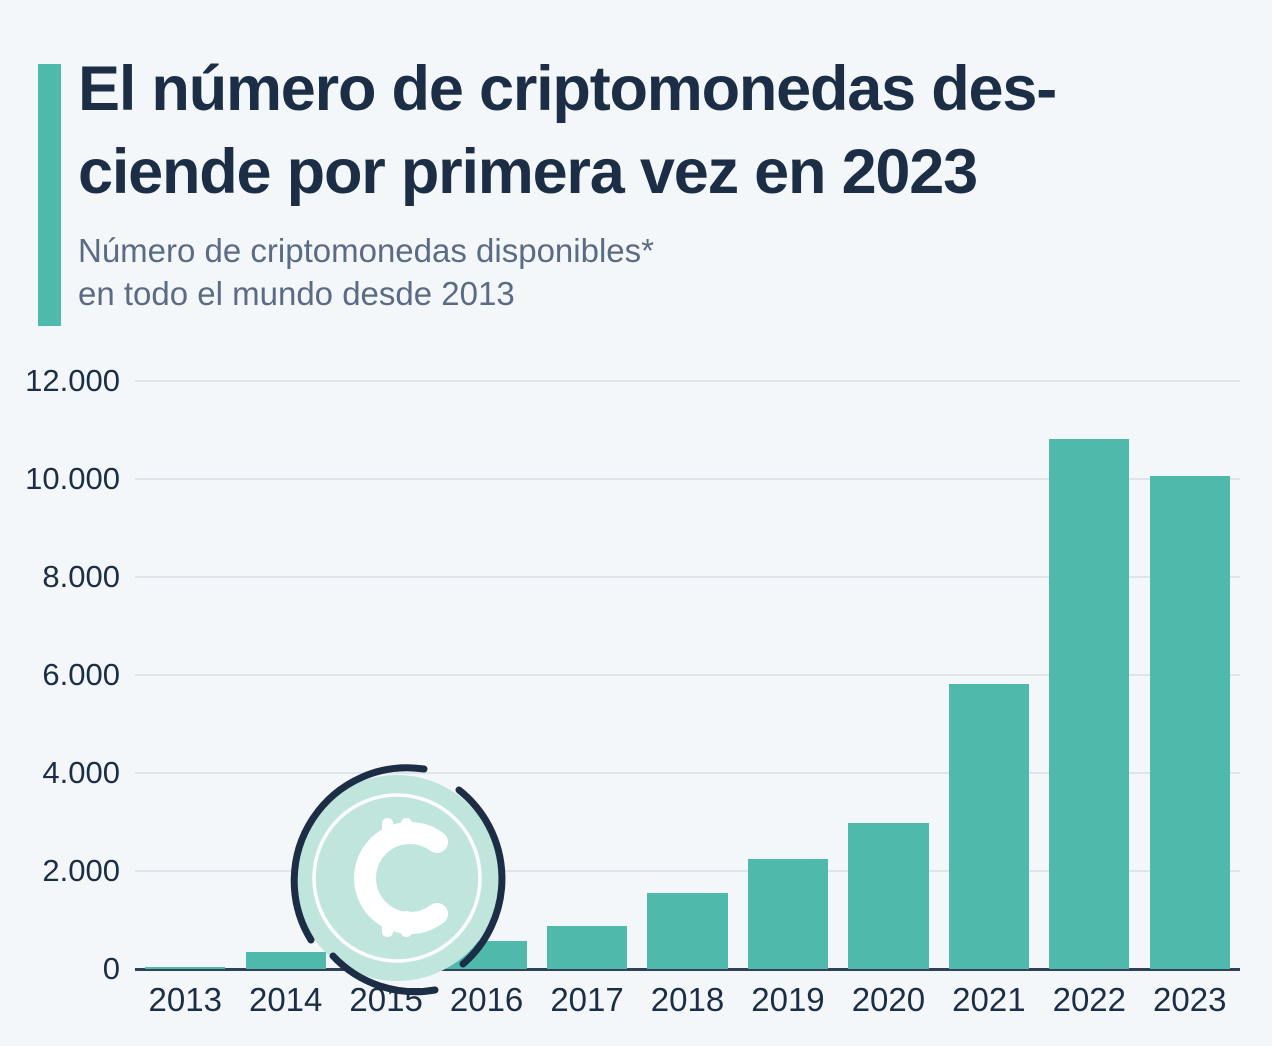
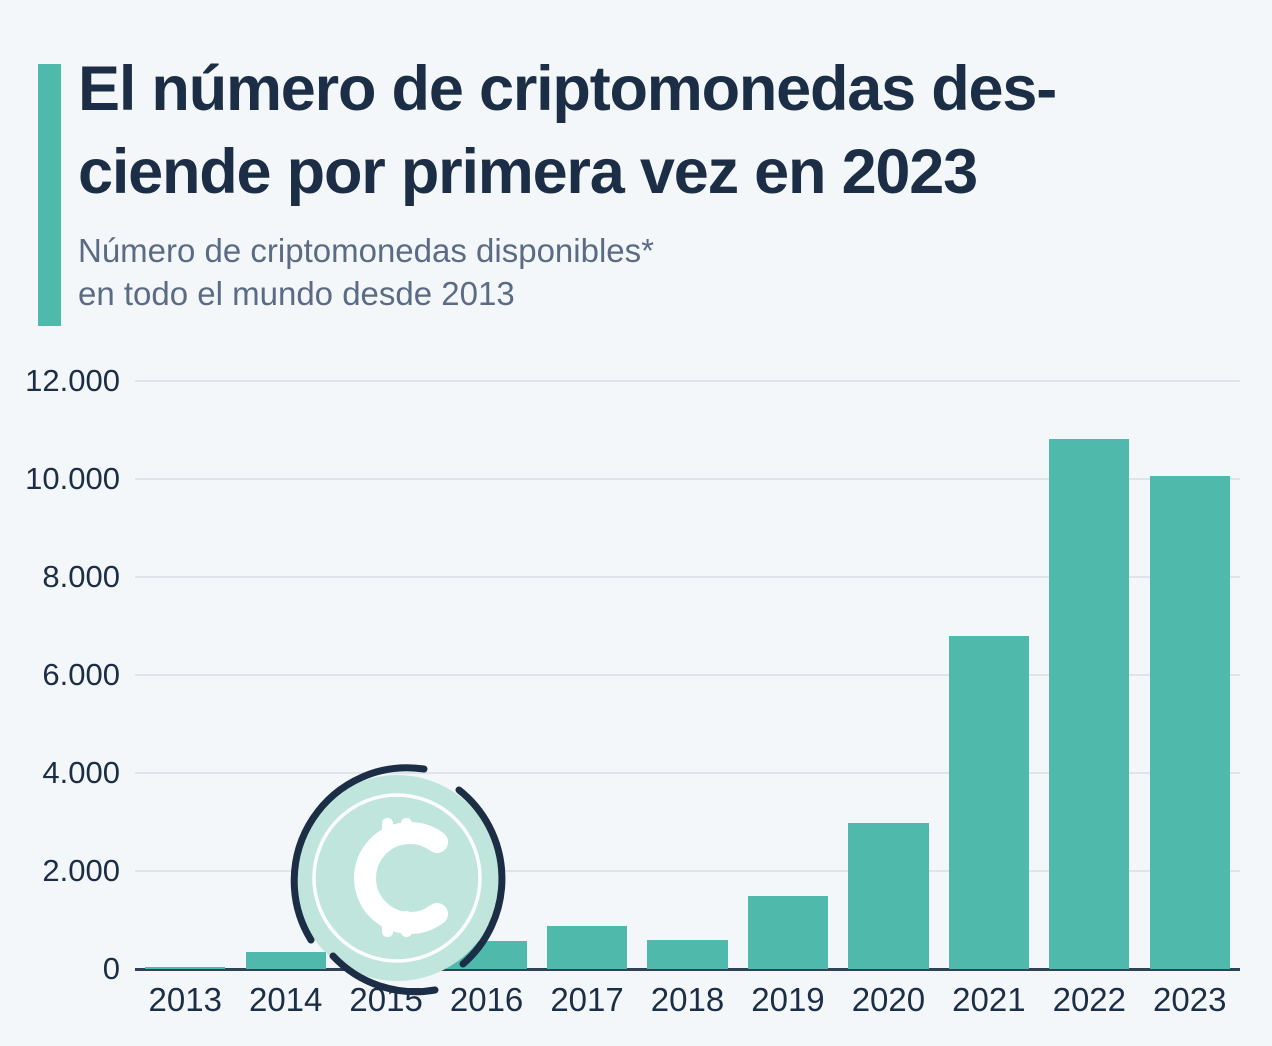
2018: 1600 -> 600
2019: 2200 -> 1500
2021: 5800 -> 6800
